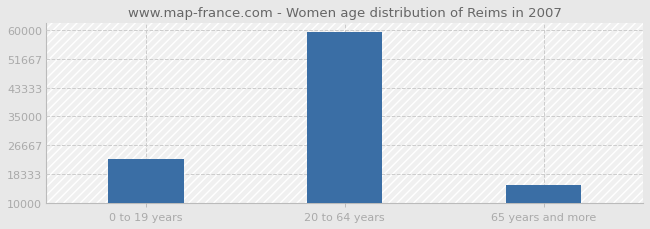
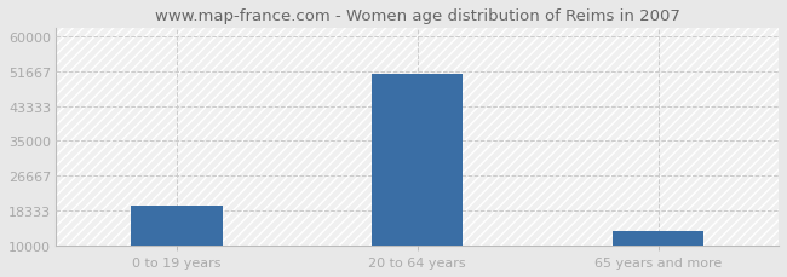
0 to 19 years: 22700 -> 19500
20 to 64 years: 59300 -> 51000
65 years and more: 15200 -> 13500
